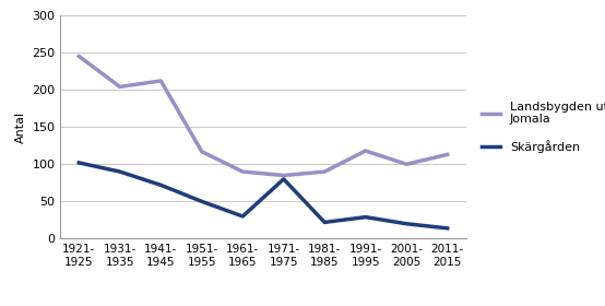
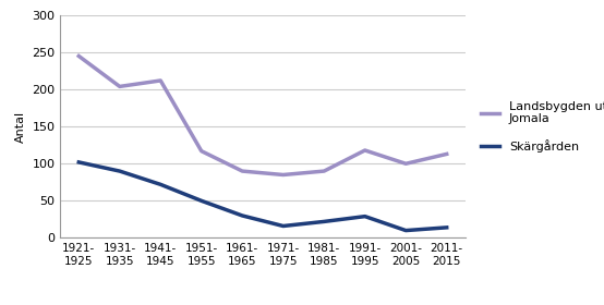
Skärgården/1971- 1975: 80 -> 16
Skärgården/2001- 2005: 20 -> 10
